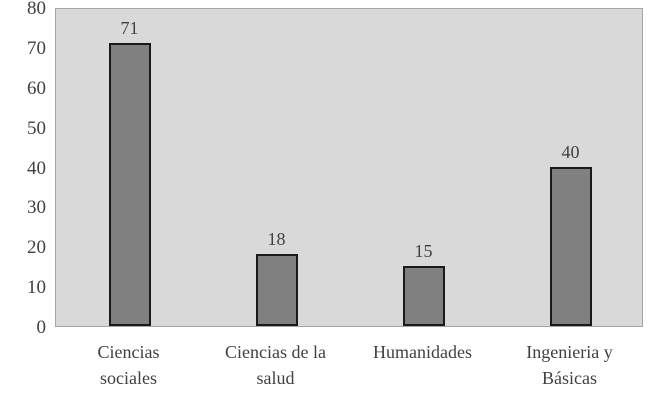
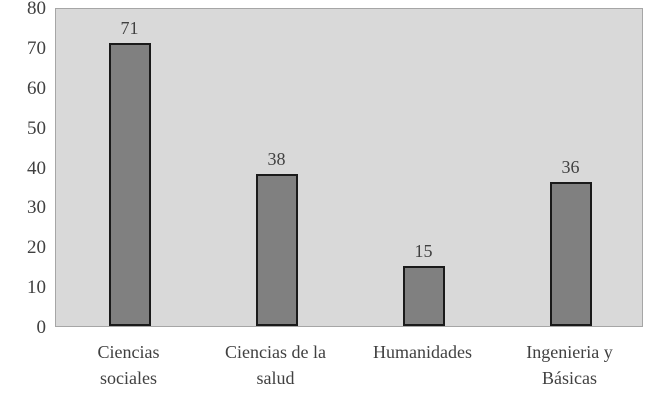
Ciencias de la salud: 18 -> 38
Ingenieria y Básicas: 40 -> 36
